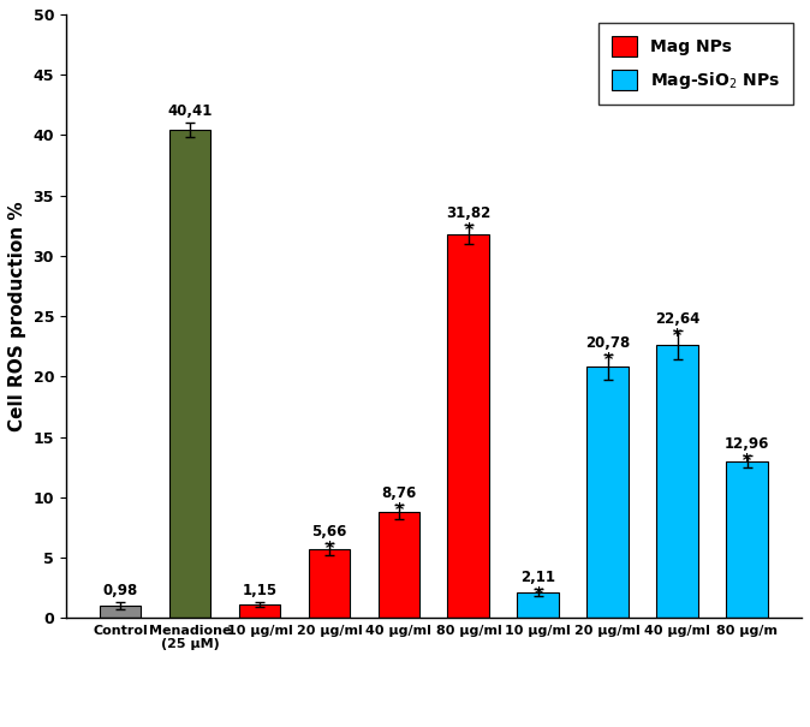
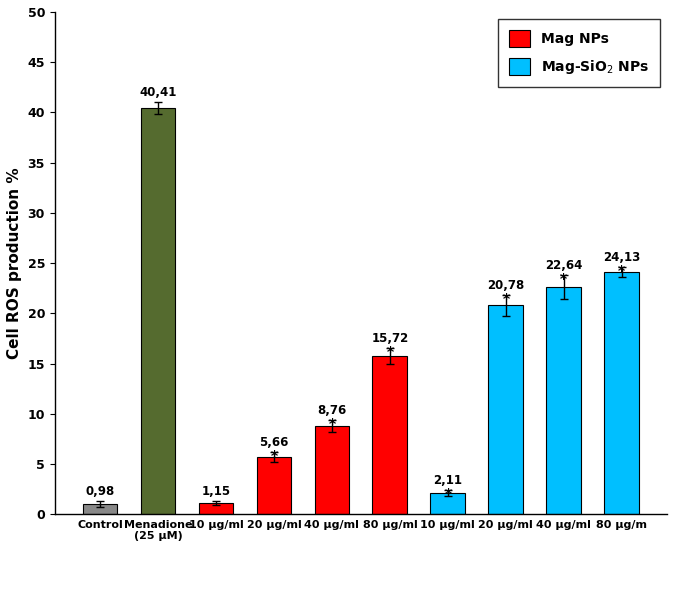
80 μg/ml: 31,82 -> 15,72
80 μg/m: 12,96 -> 24,13
